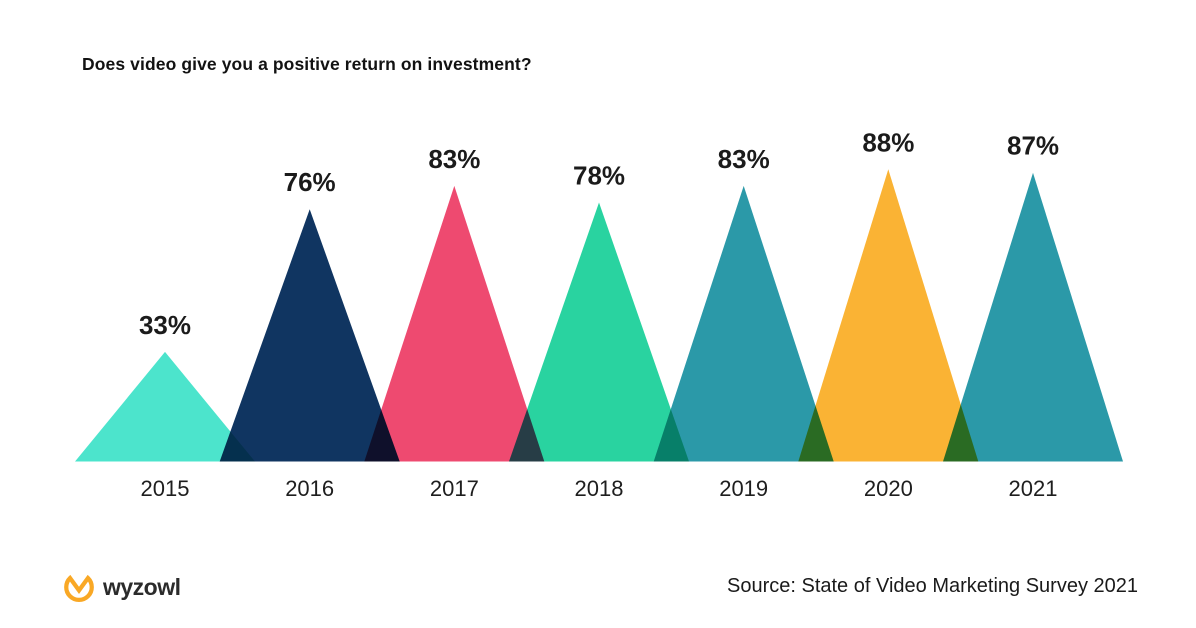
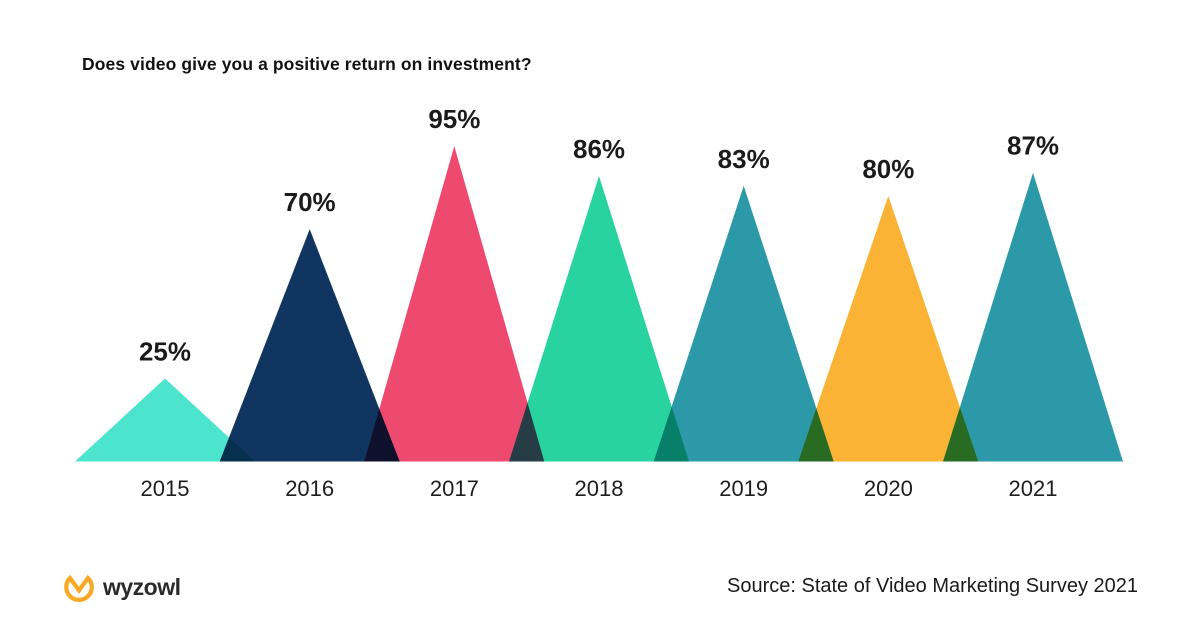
2015: 33% -> 25%
2016: 76% -> 70%
2017: 83% -> 95%
2018: 78% -> 86%
2020: 88% -> 80%
